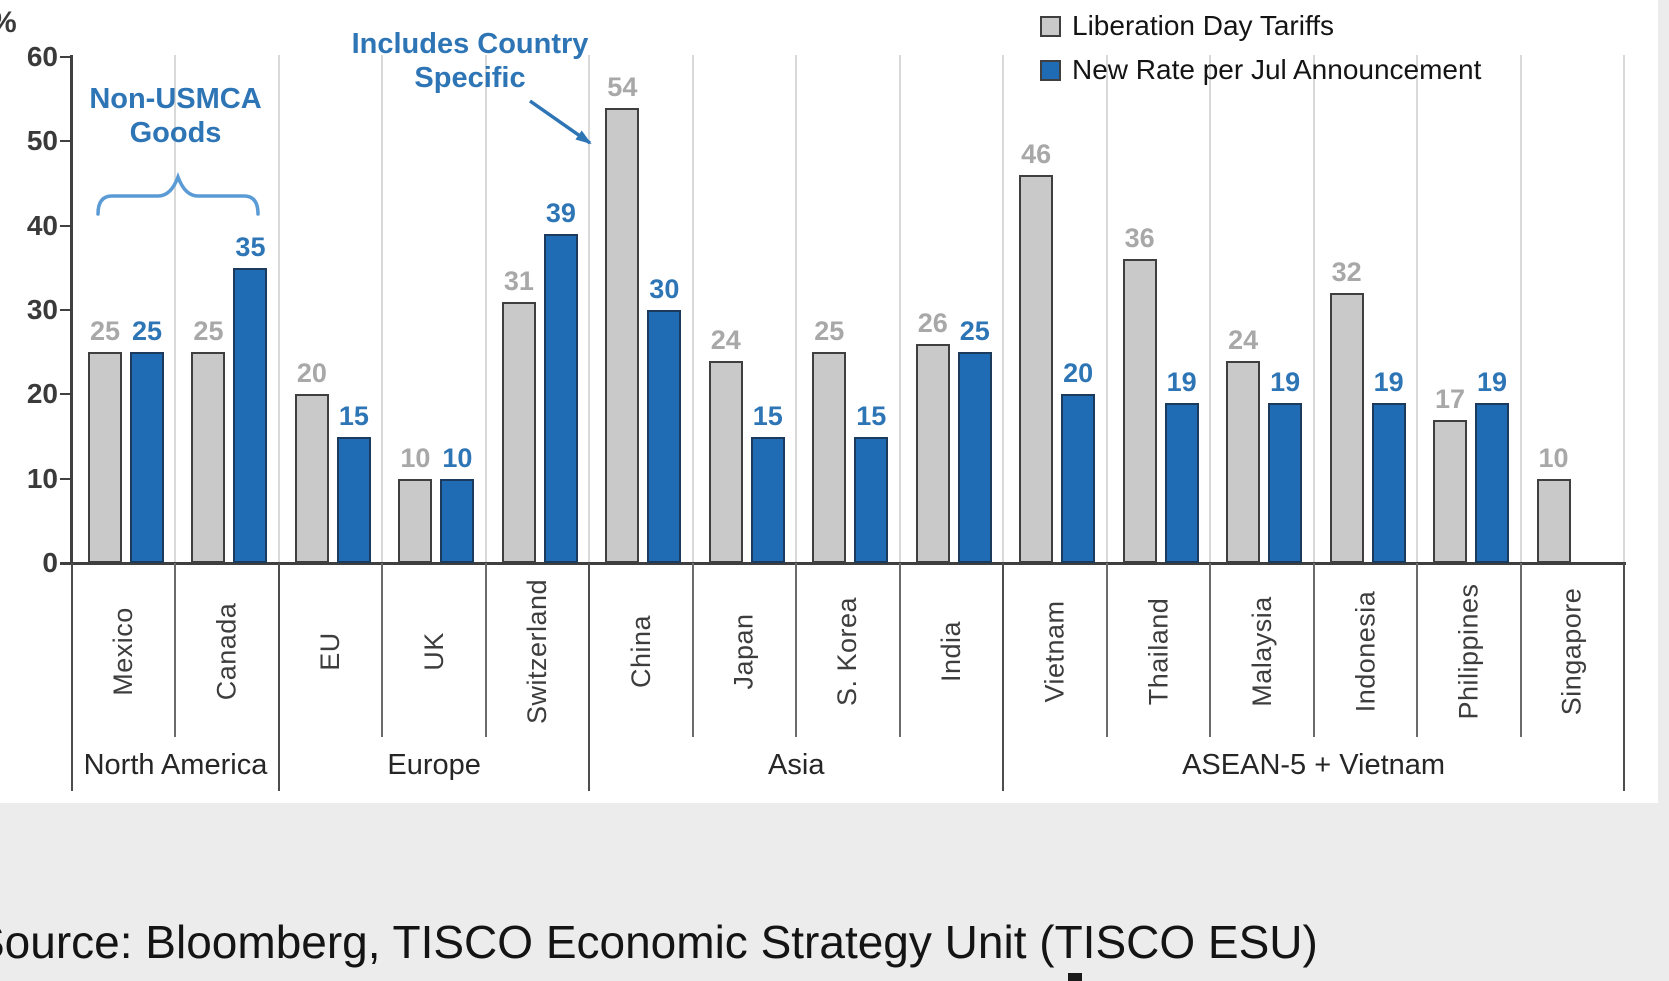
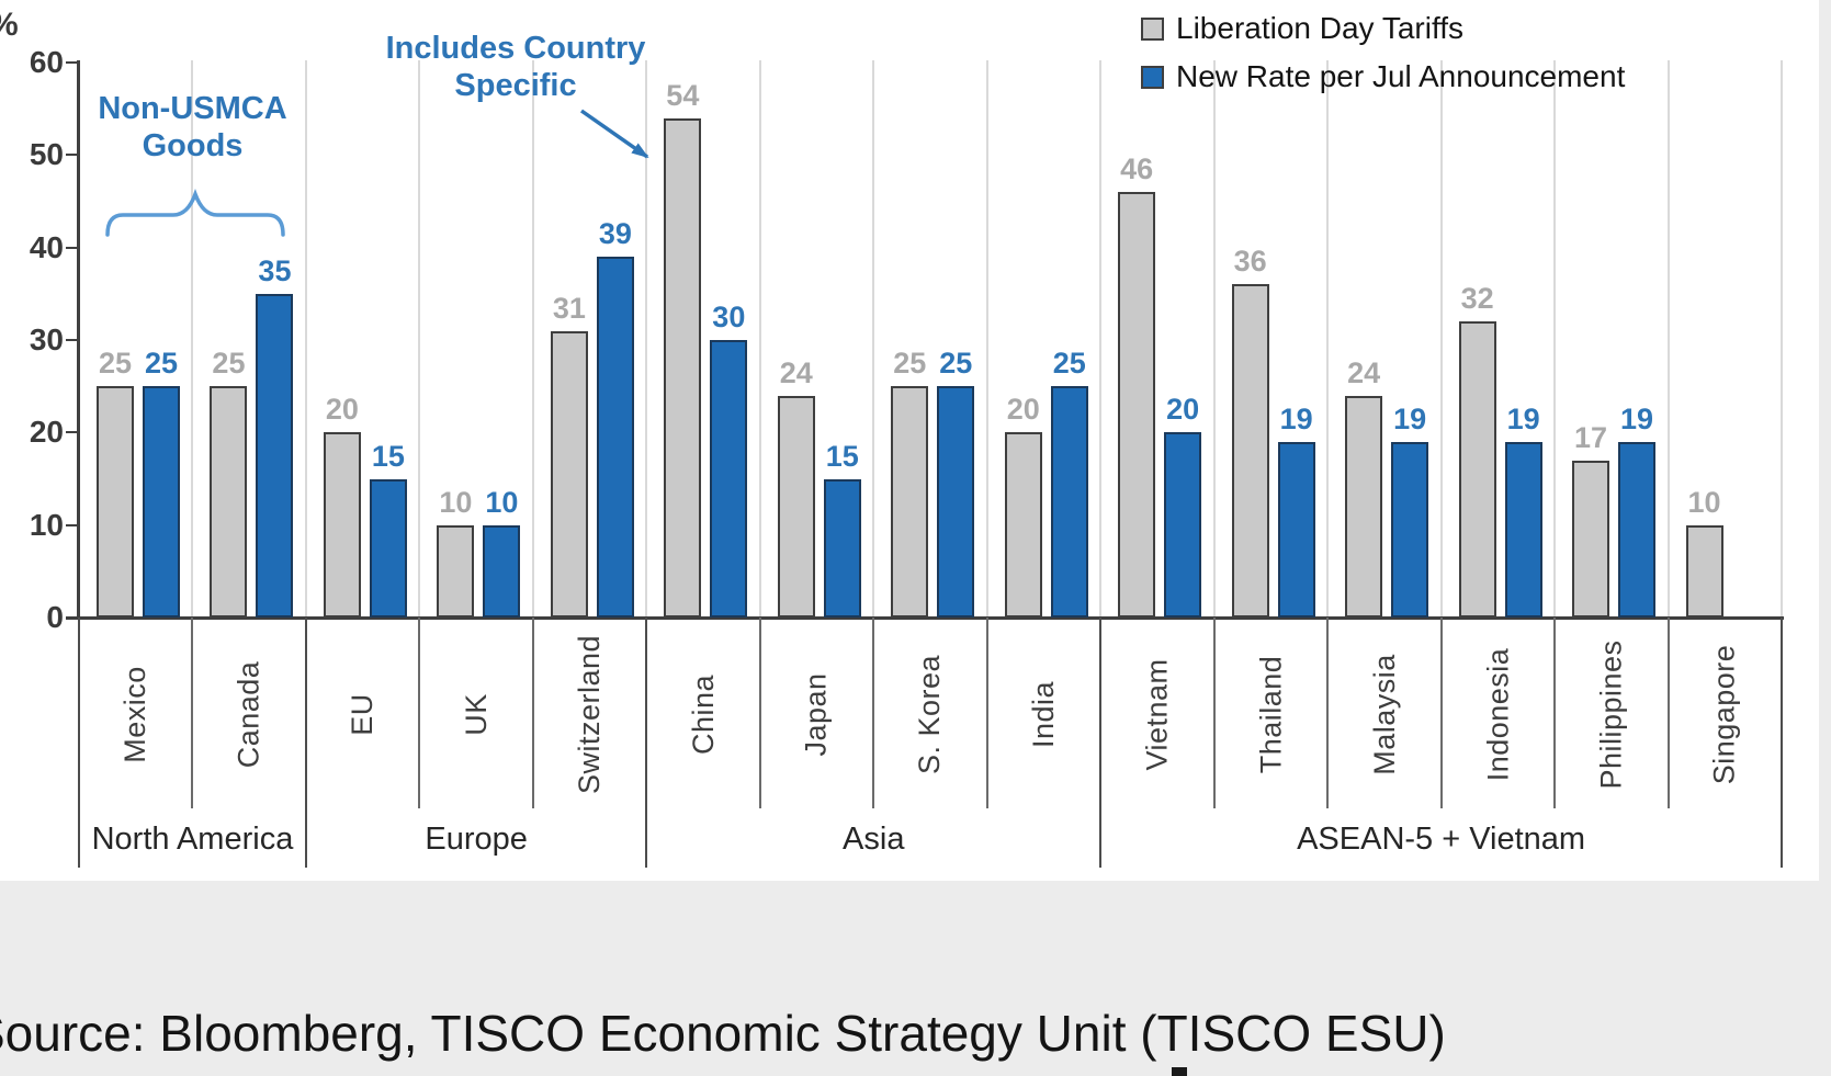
New Rate per Jul Announcement/S. Korea: 15 -> 25
Liberation Day Tariffs/India: 26 -> 20
